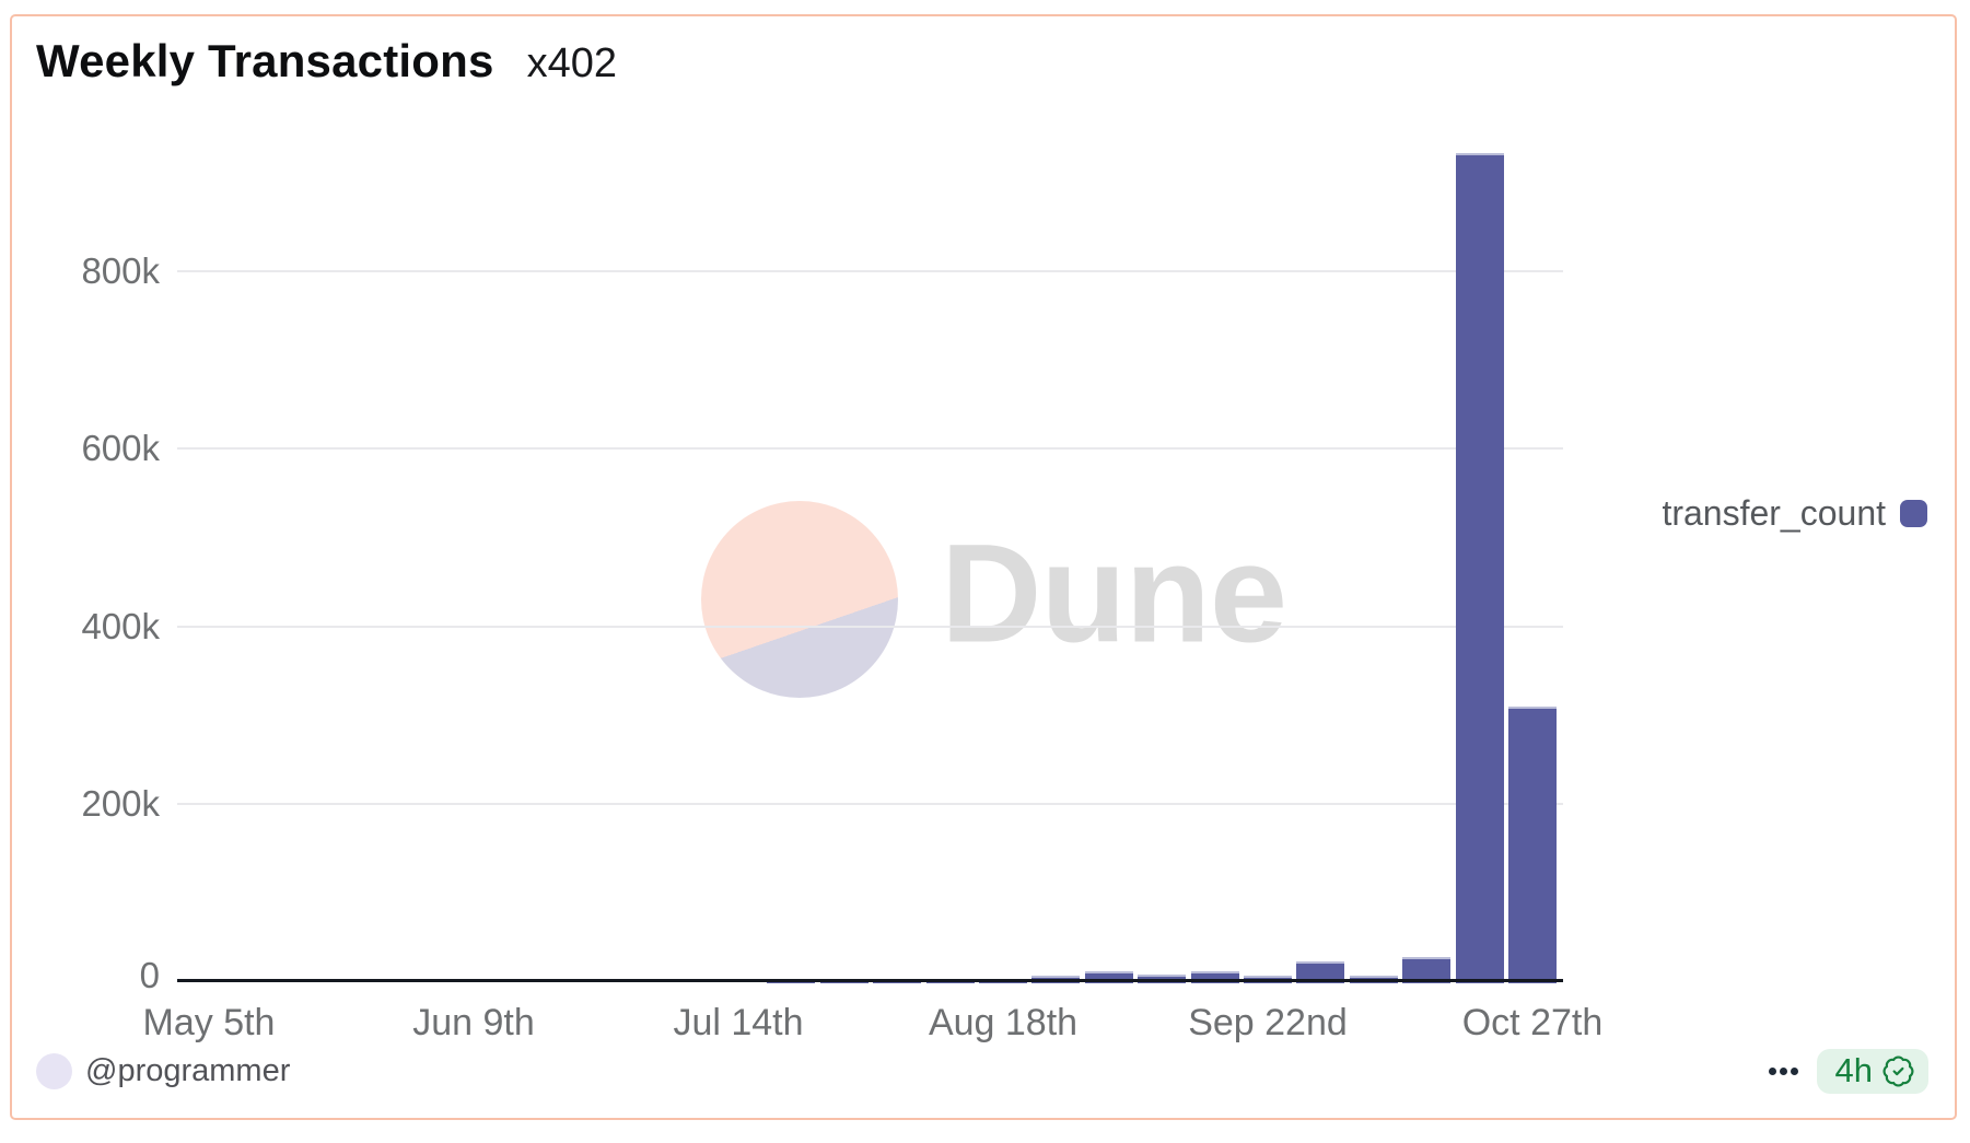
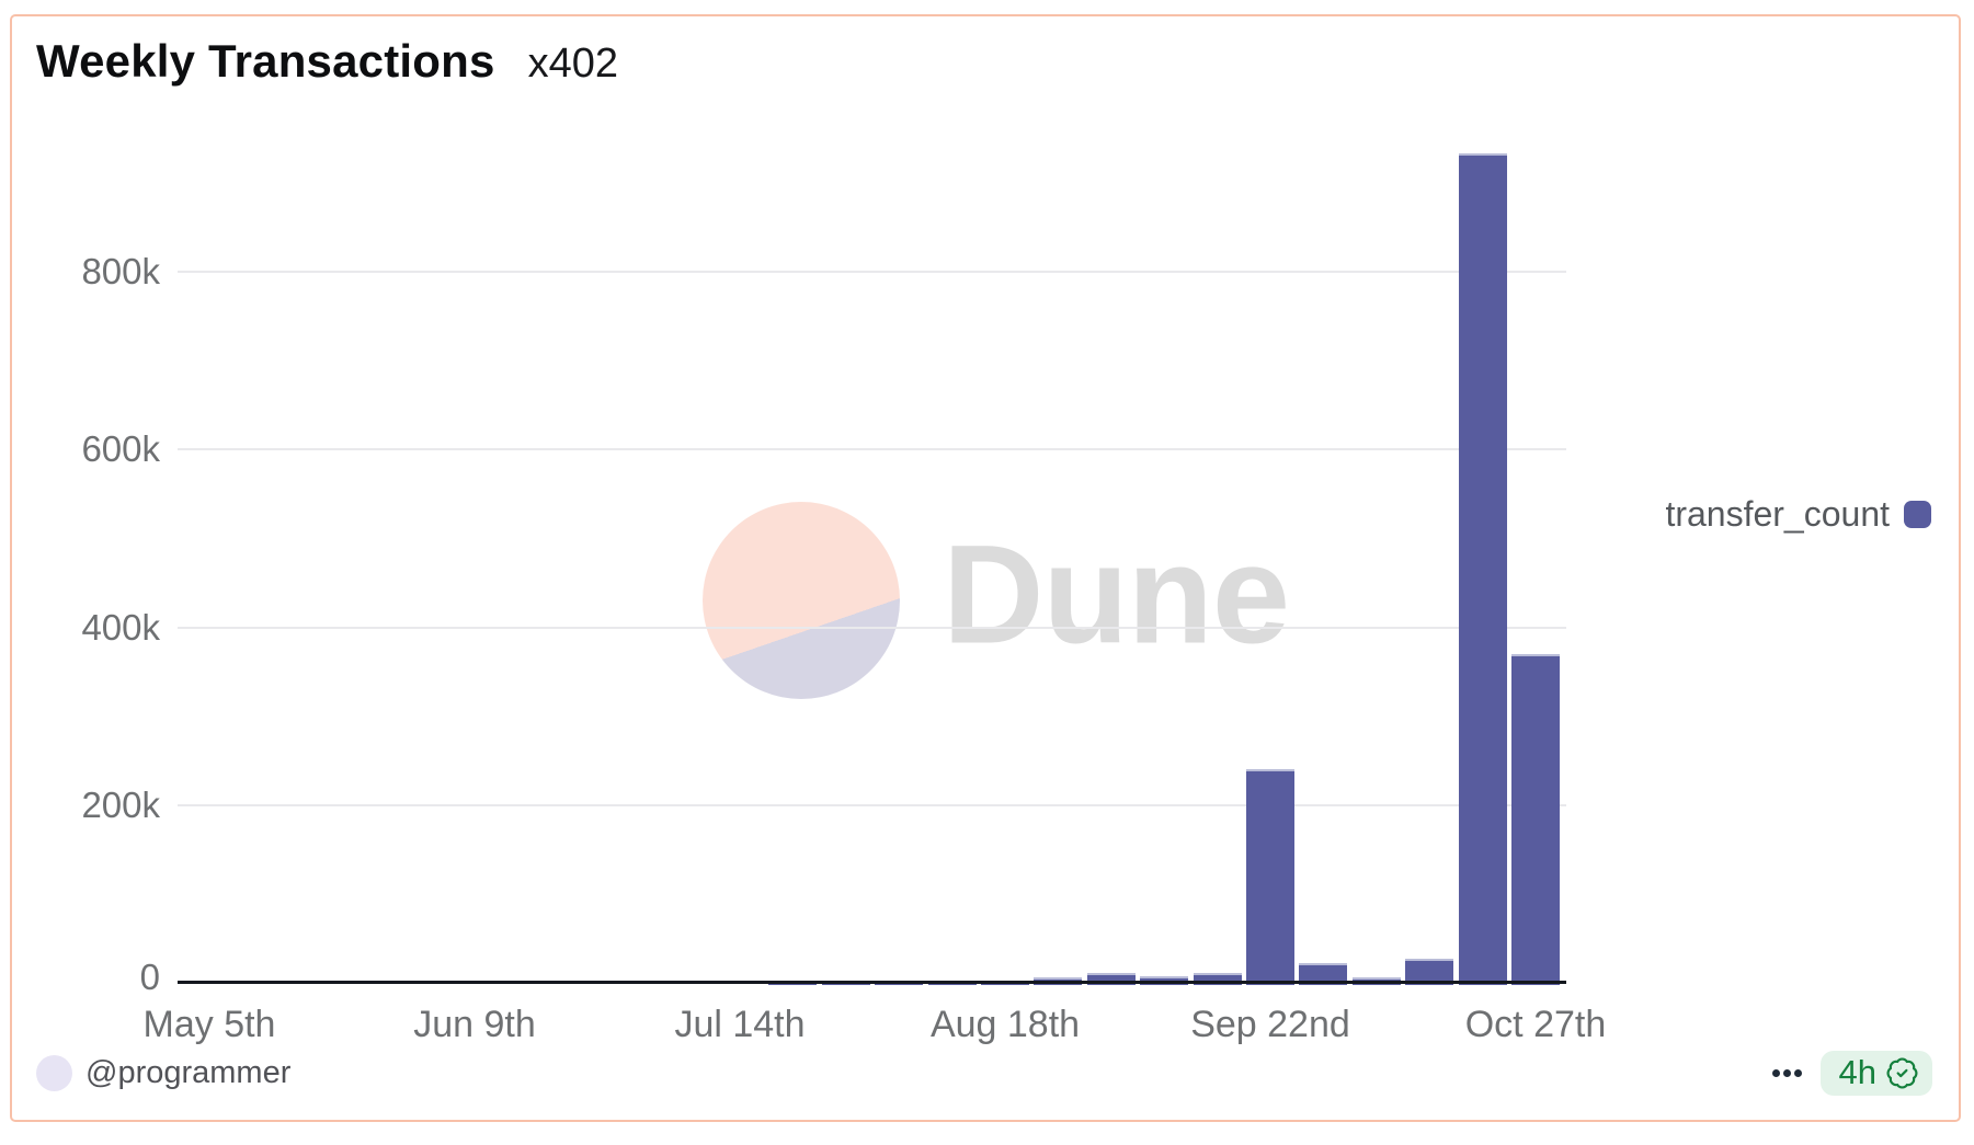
Sep 22nd: 10k -> 240k
Oct 27th: 310k -> 370k
